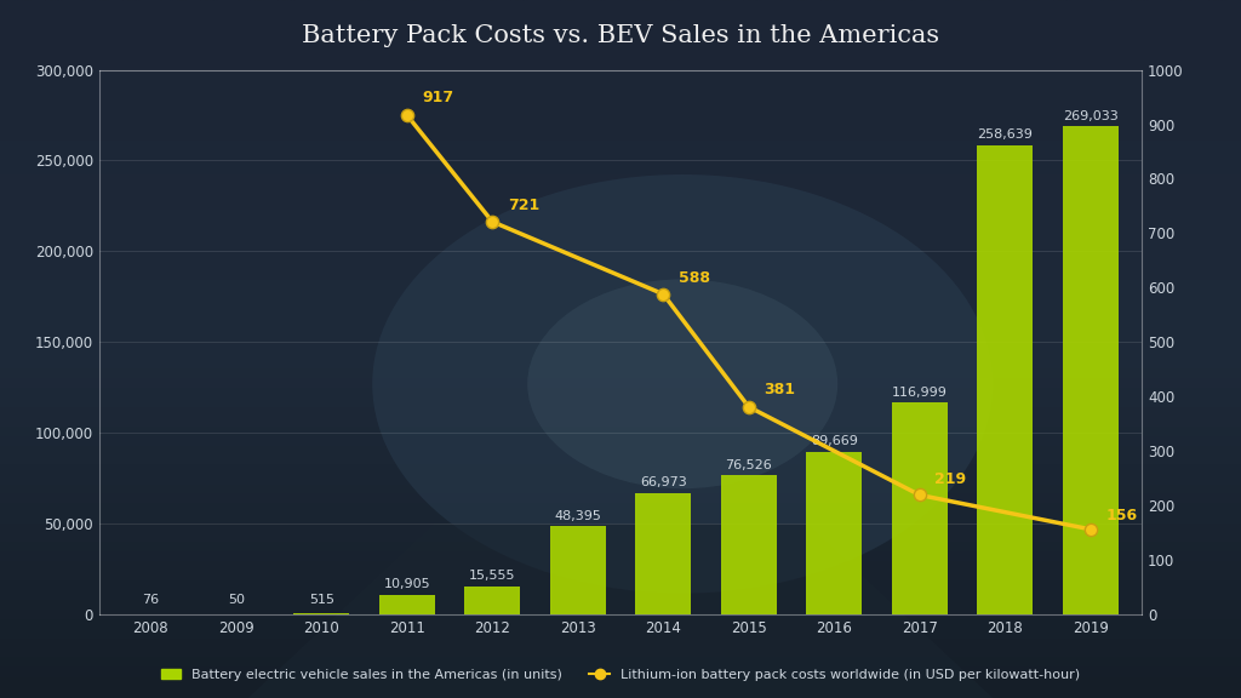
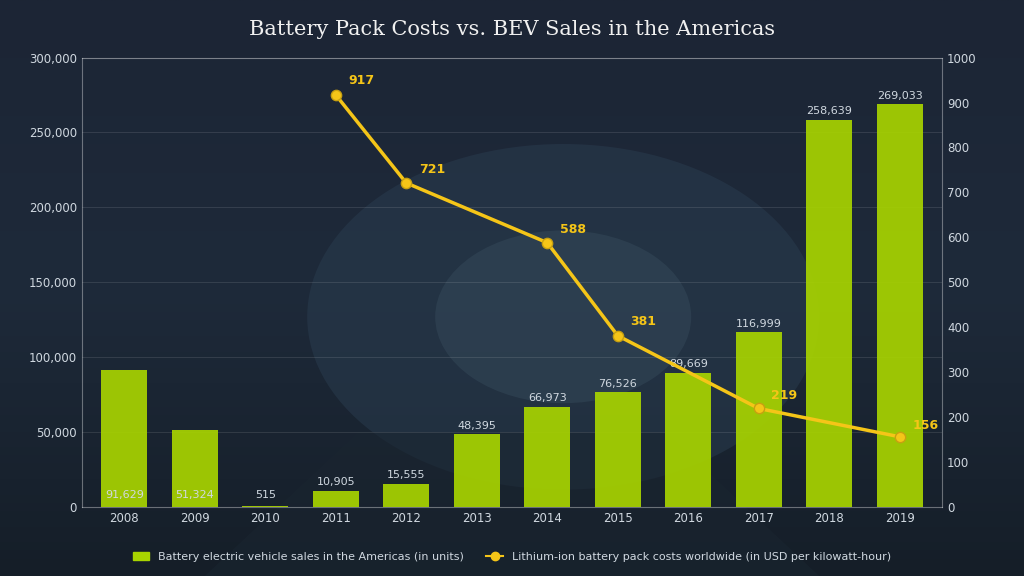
Battery electric vehicle sales in the Americas (in units)/2008: 76 -> 91,629
Battery electric vehicle sales in the Americas (in units)/2009: 50 -> 51,324
